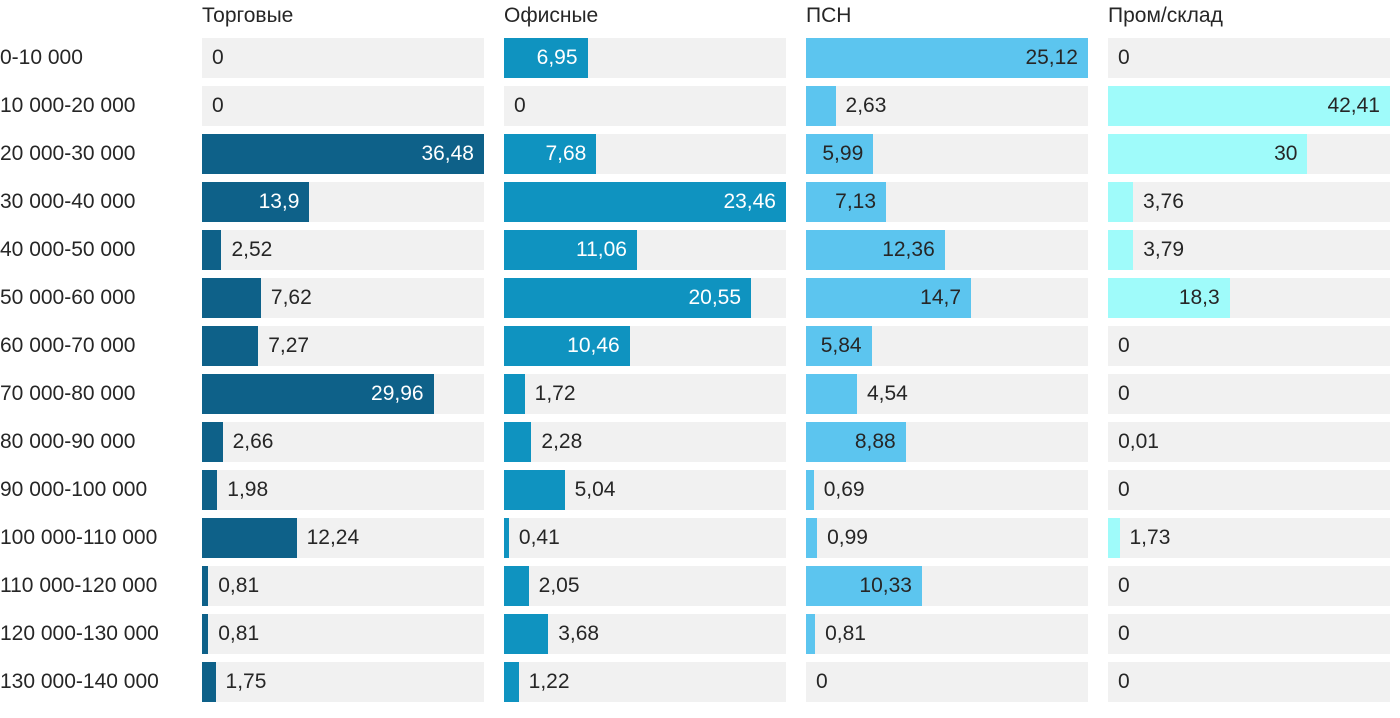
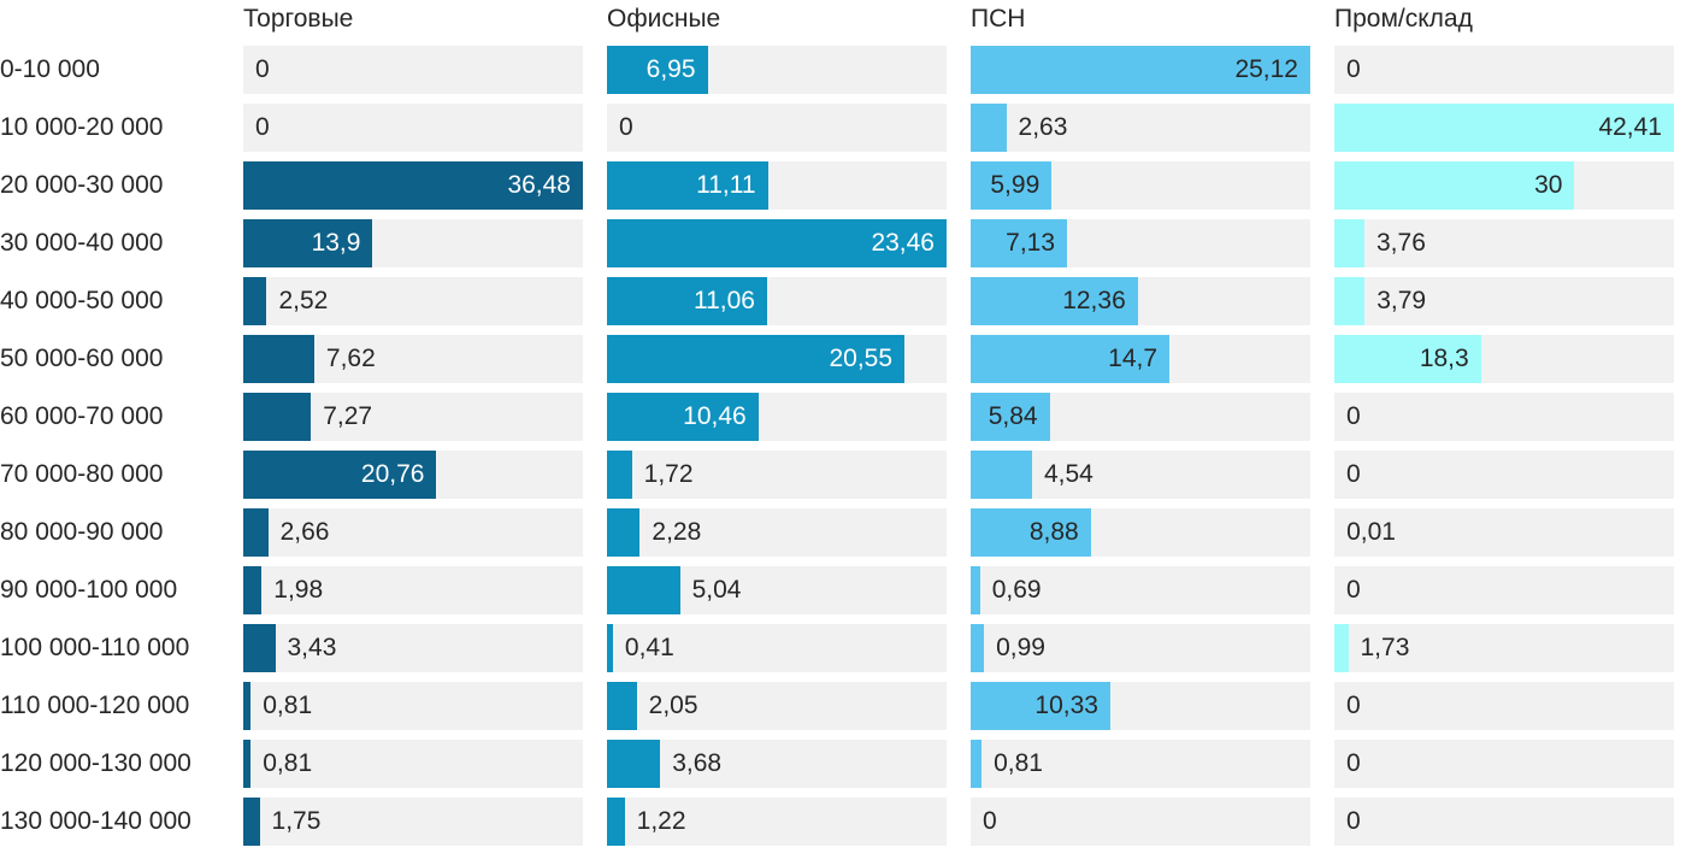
Офисные/20 000-30 000: 7,68 -> 11,11
Торговые/70 000-80 000: 29,96 -> 20,76
Торговые/100 000-110 000: 12,24 -> 3,43
